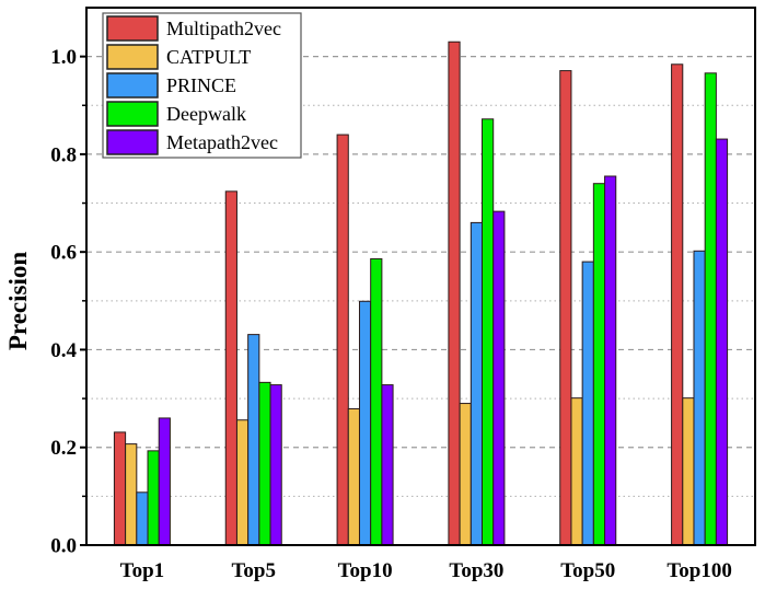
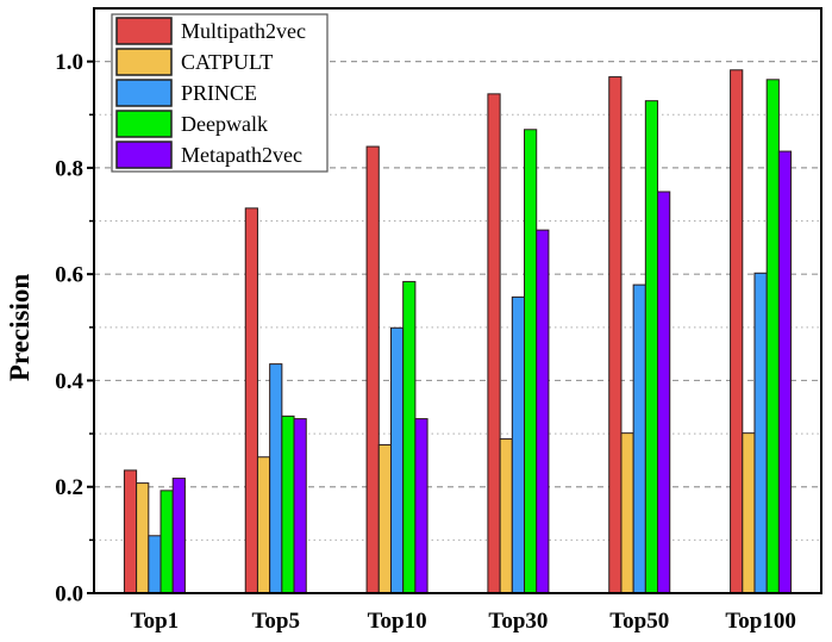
Metapath2vec/Top1: 0.26 -> 0.22
Multipath2vec/Top30: 1.03 -> 0.94
PRINCE/Top30: 0.66 -> 0.56
Deepwalk/Top50: 0.74 -> 0.93
